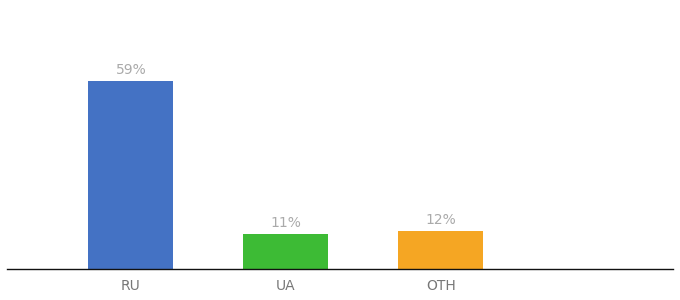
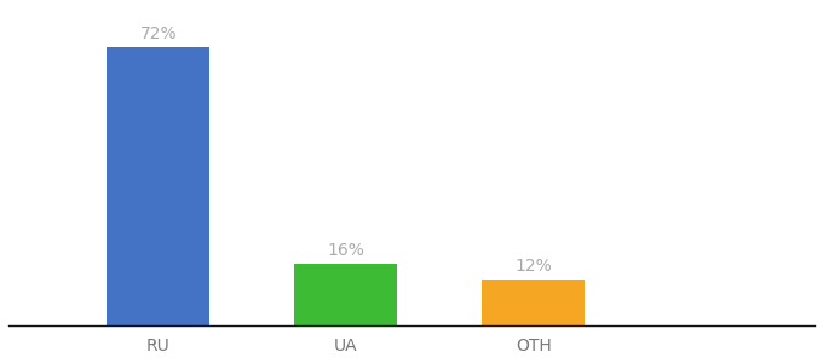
RU: 59% -> 72%
UA: 11% -> 16%
